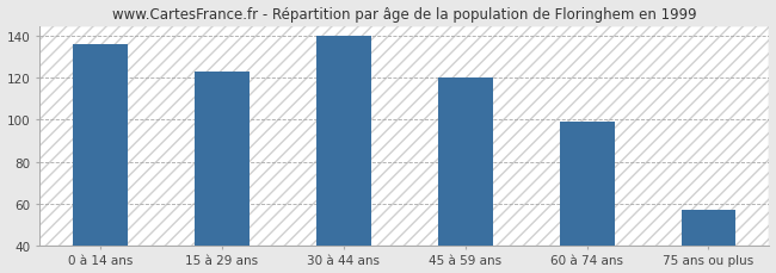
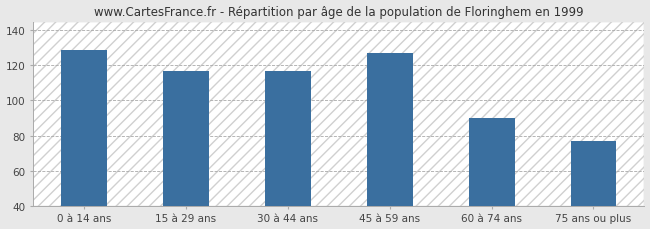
0 à 14 ans: 136 -> 129
15 à 29 ans: 123 -> 117
30 à 44 ans: 140 -> 117
45 à 59 ans: 120 -> 127
60 à 74 ans: 99 -> 90
75 ans ou plus: 57 -> 77
